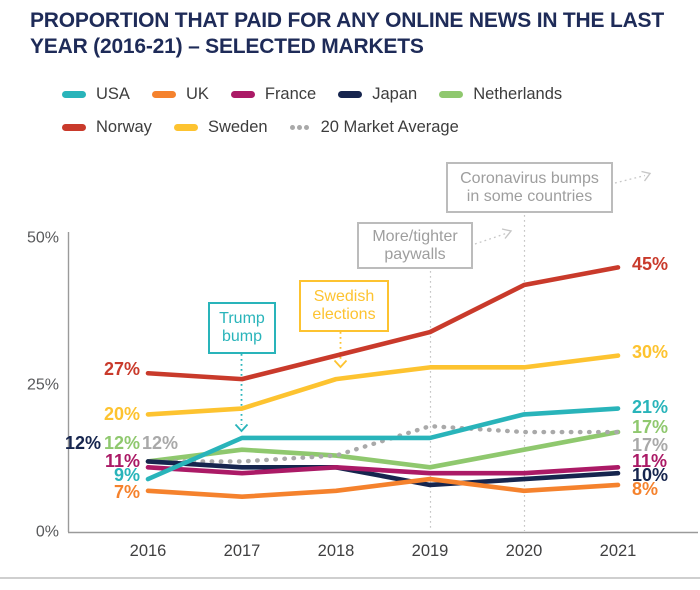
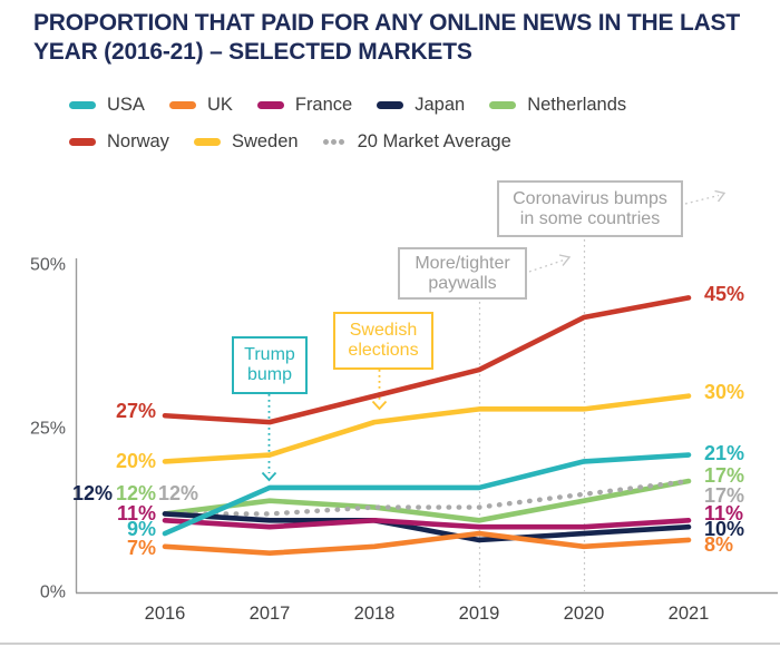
20 Market Average/2019: 18% -> 13%
20 Market Average/2020: 17% -> 15%
